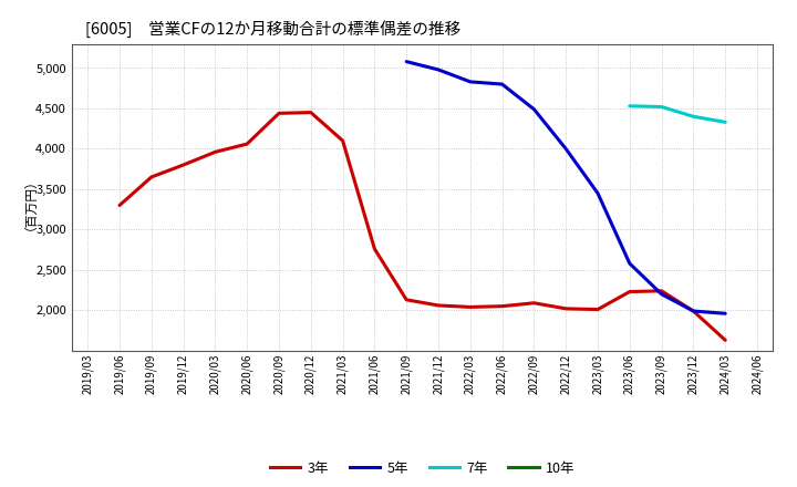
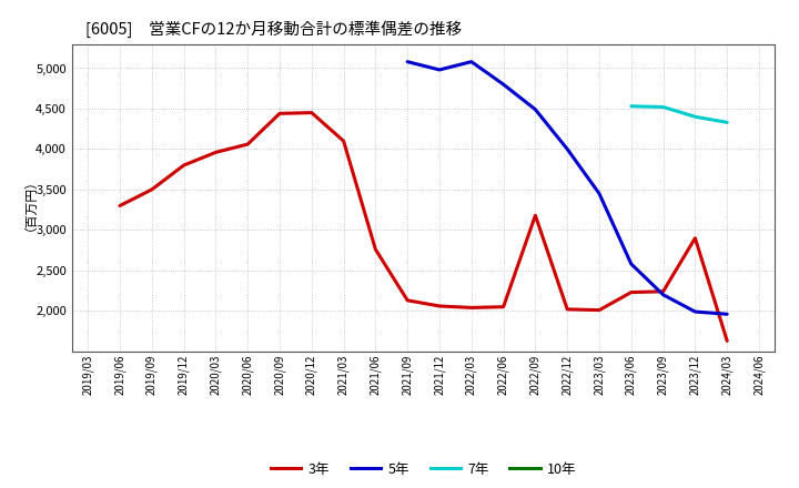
3年/2019/09: 3,650 -> 3,500
5年/2022/03: 4,830 -> 5,080
3年/2022/09: 2,090 -> 3,180
3年/2023/12: 1,990 -> 2,900
